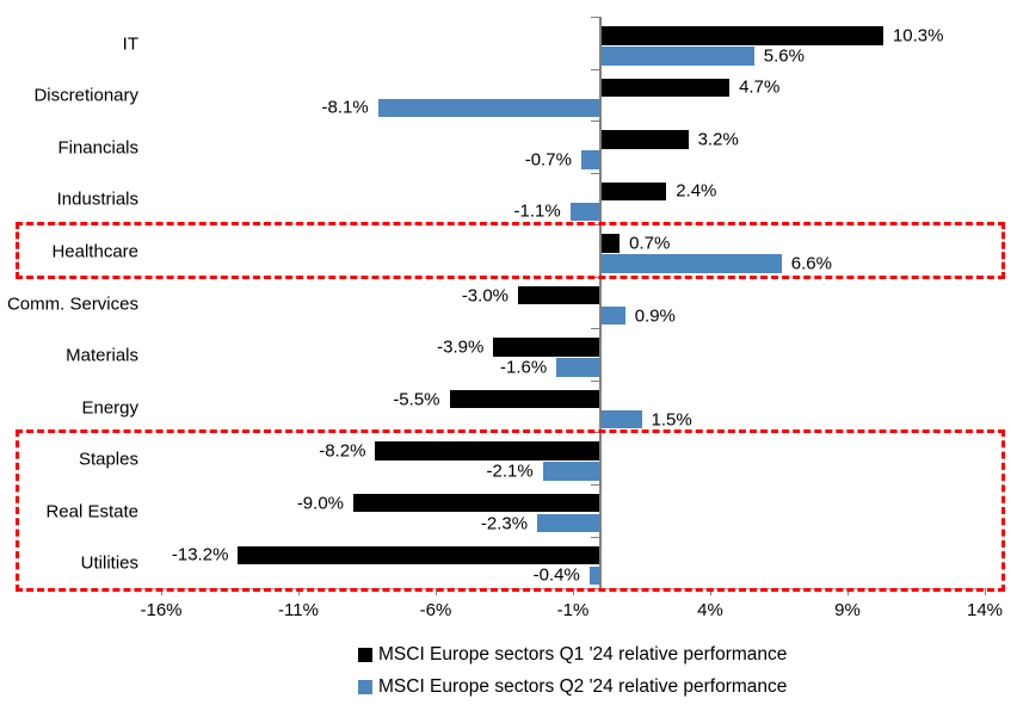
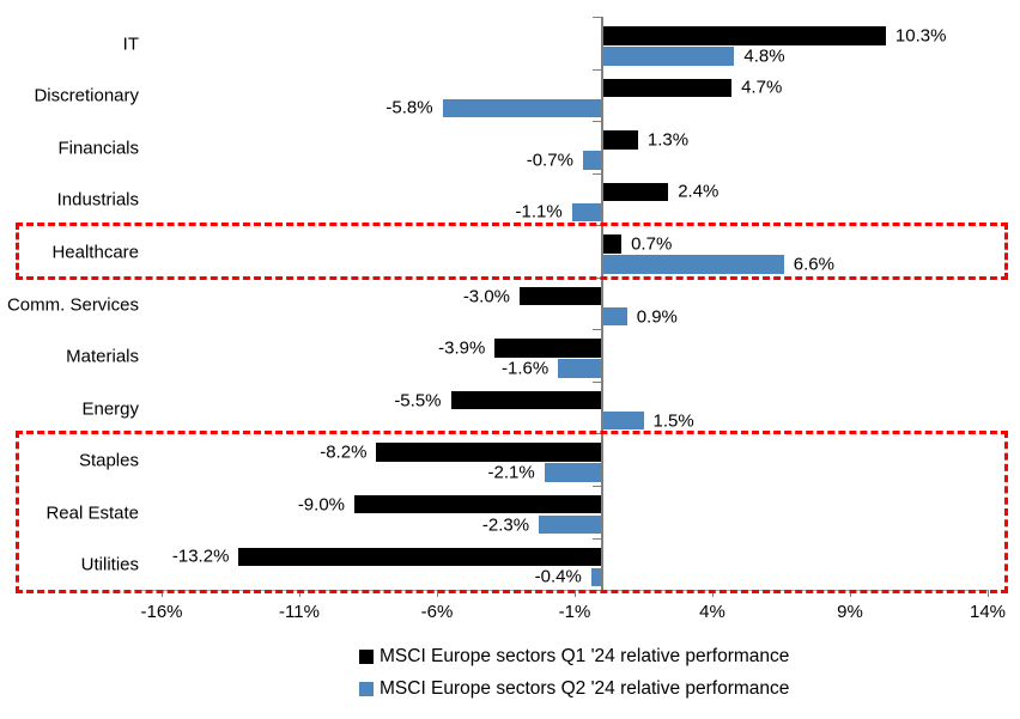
MSCI Europe sectors Q2 '24 relative performance/IT: 5.6% -> 4.8%
MSCI Europe sectors Q2 '24 relative performance/Discretionary: -8.1% -> -5.8%
MSCI Europe sectors Q1 '24 relative performance/Financials: 3.2% -> 1.3%
